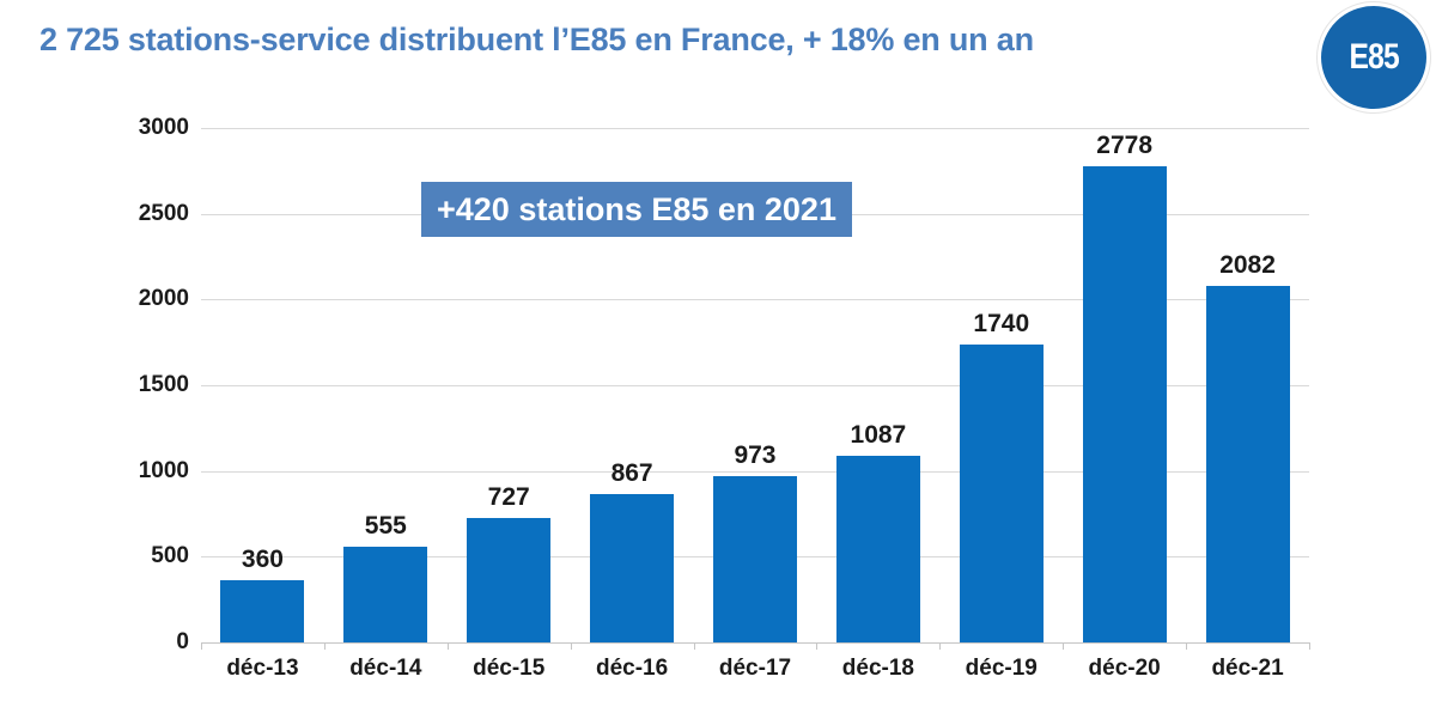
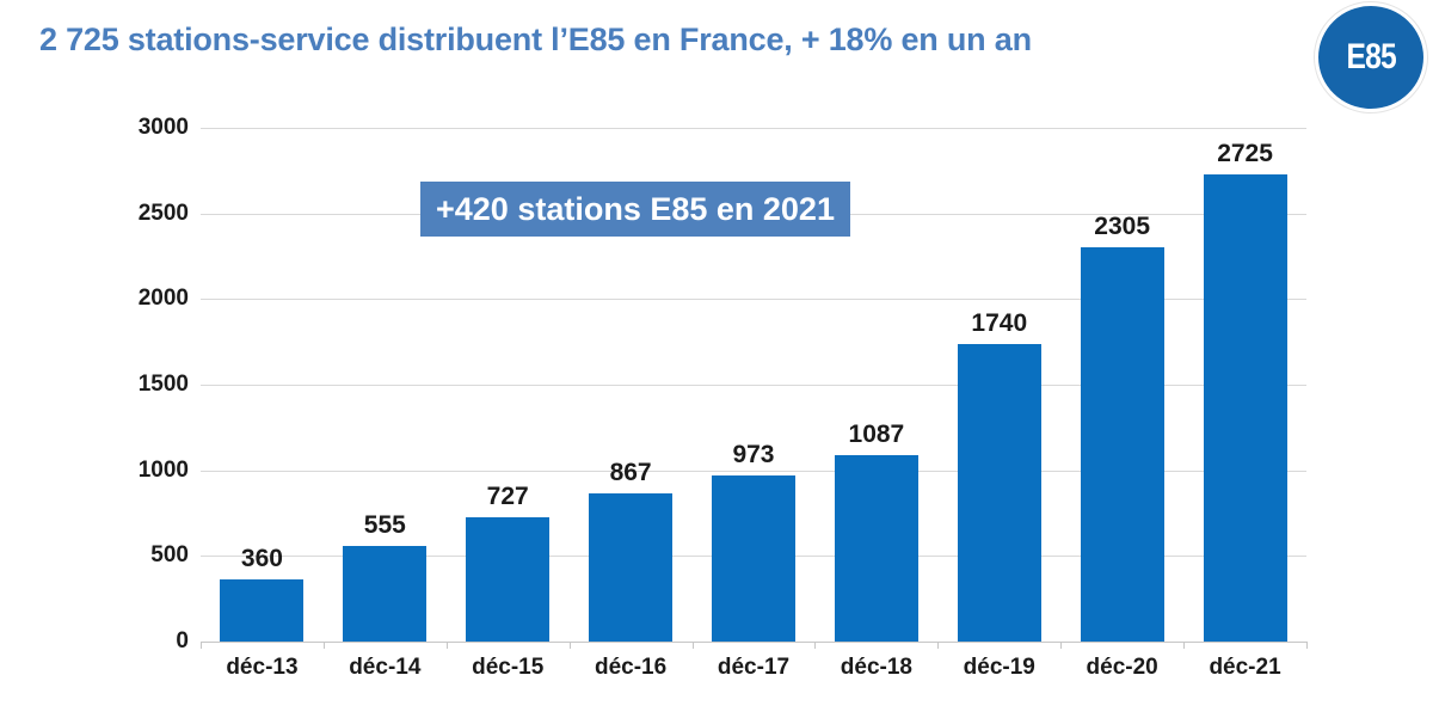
déc-20: 2778 -> 2305
déc-21: 2082 -> 2725
